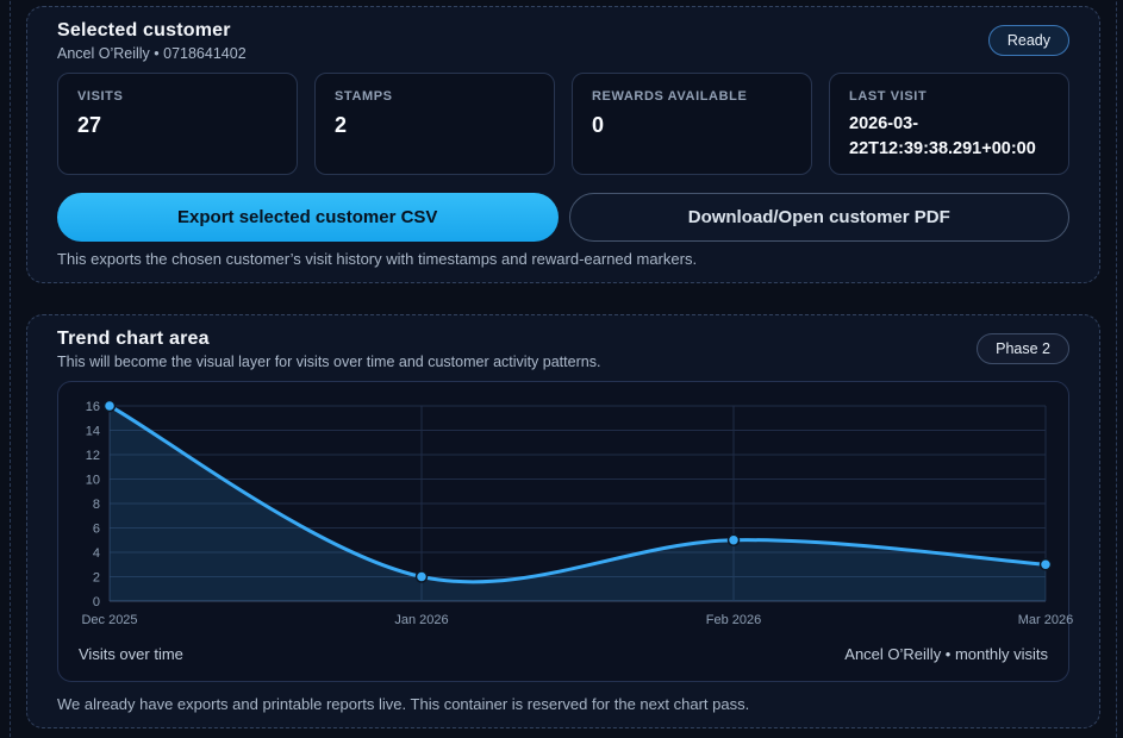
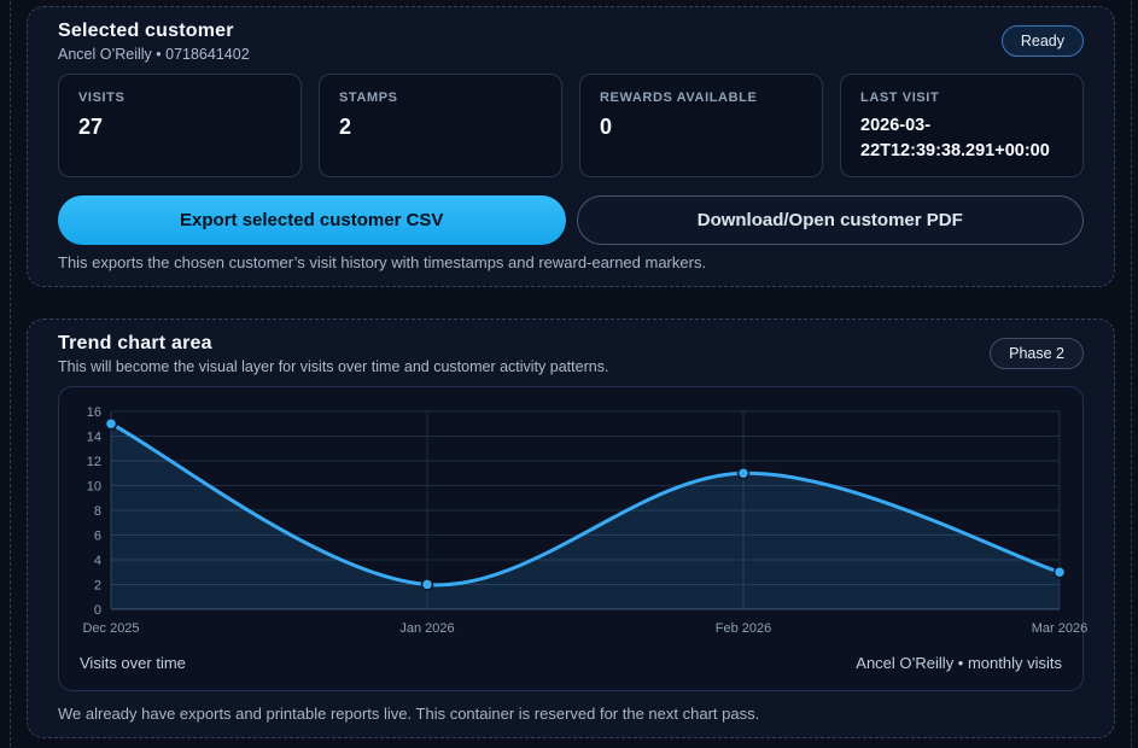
Dec 2025: 16 -> 15
Feb 2026: 5 -> 11
